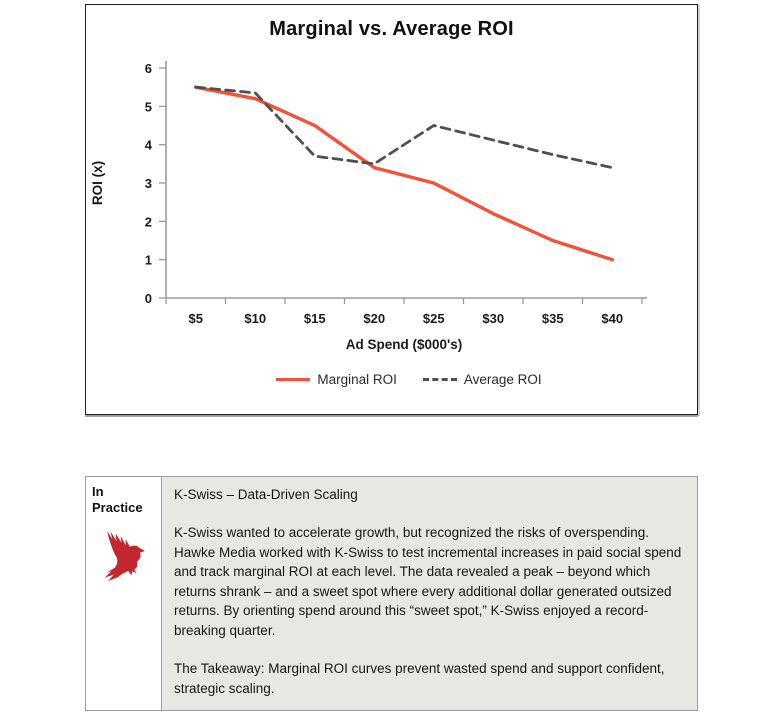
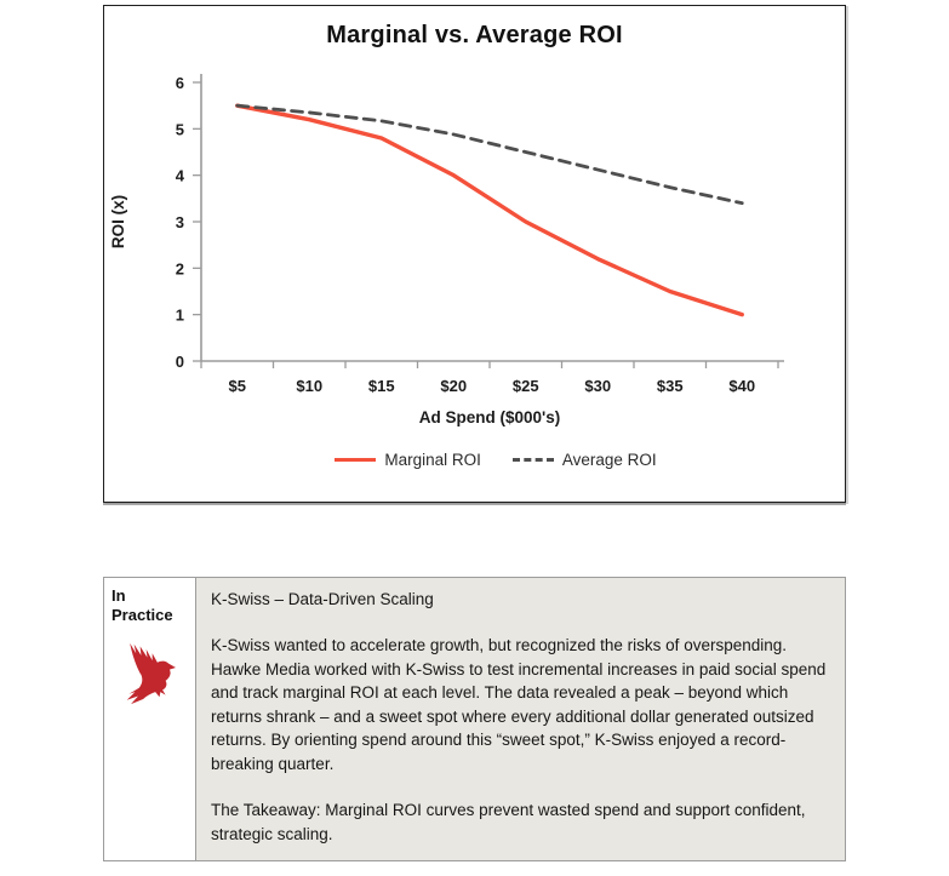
Marginal ROI/$15: 4.5 -> 4.8
Average ROI/$15: 3.7 -> 5.2
Marginal ROI/$20: 3.4 -> 4.0
Average ROI/$20: 3.5 -> 4.9
